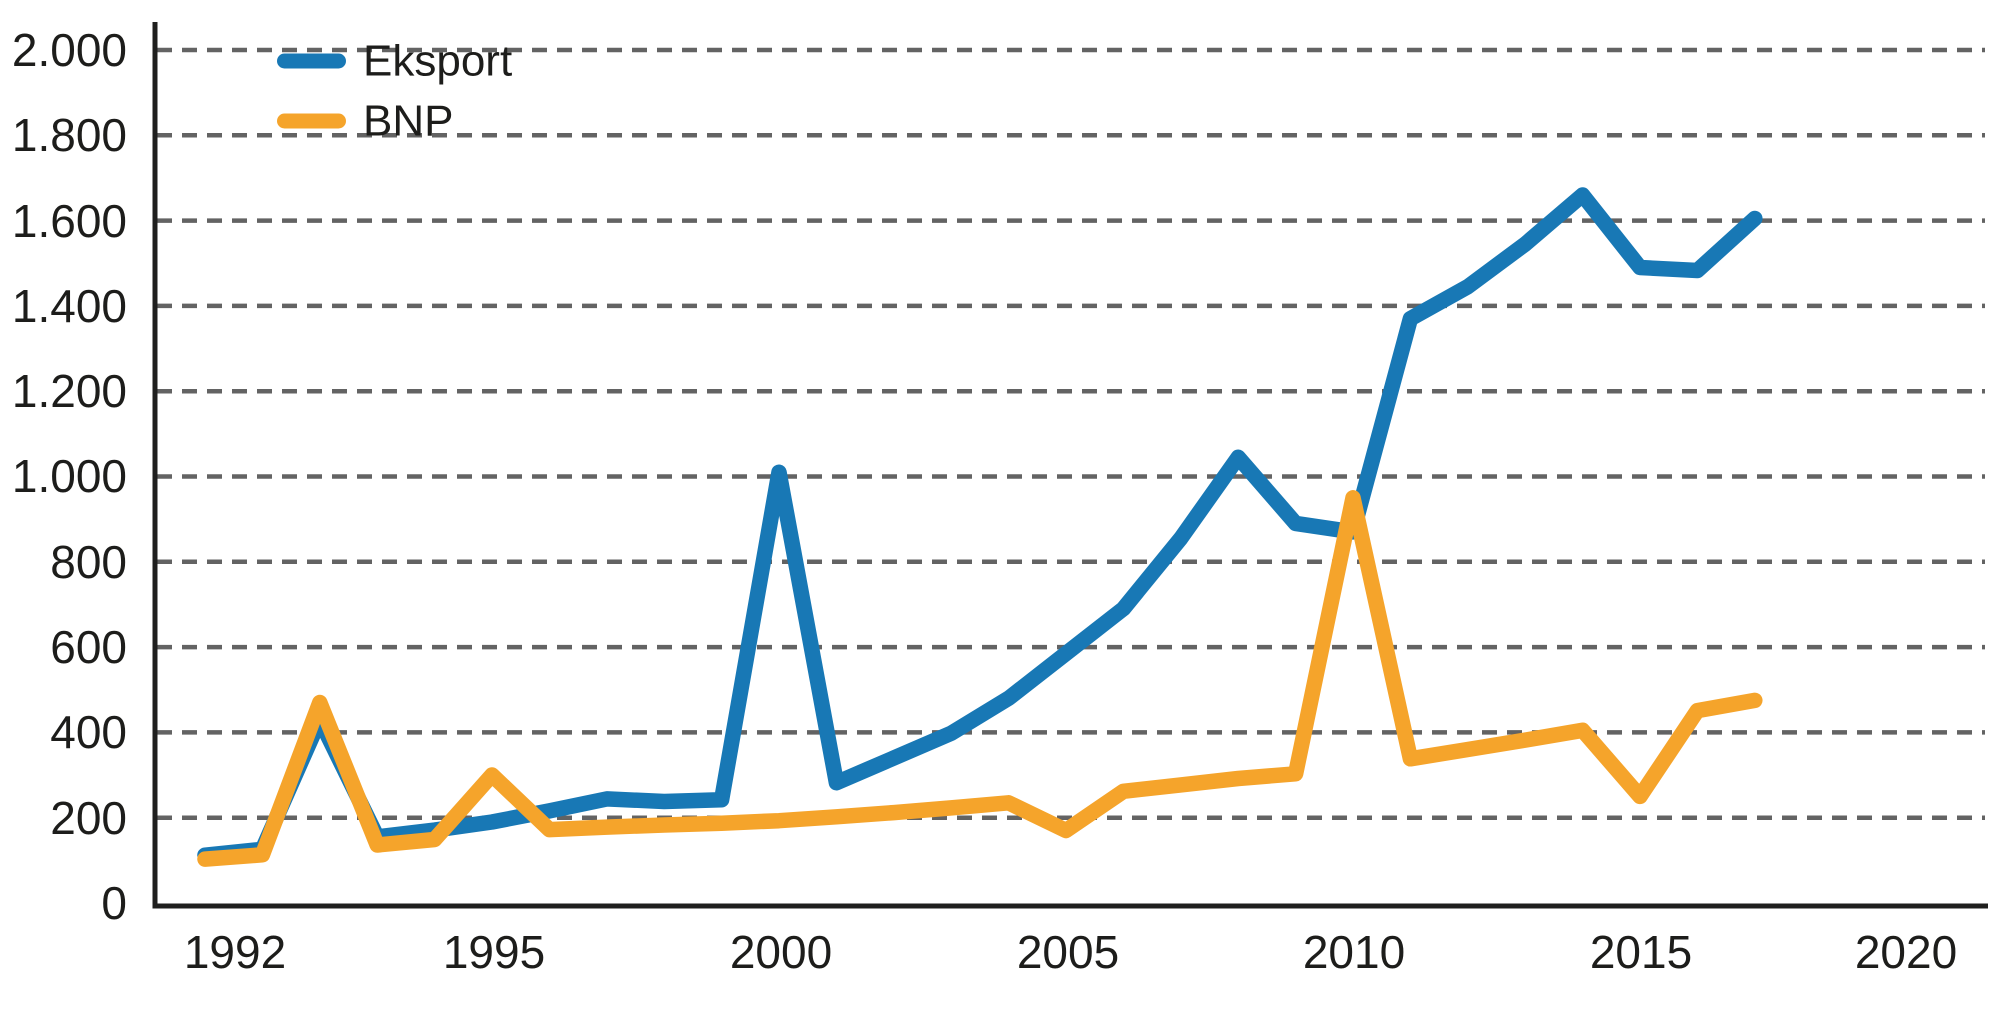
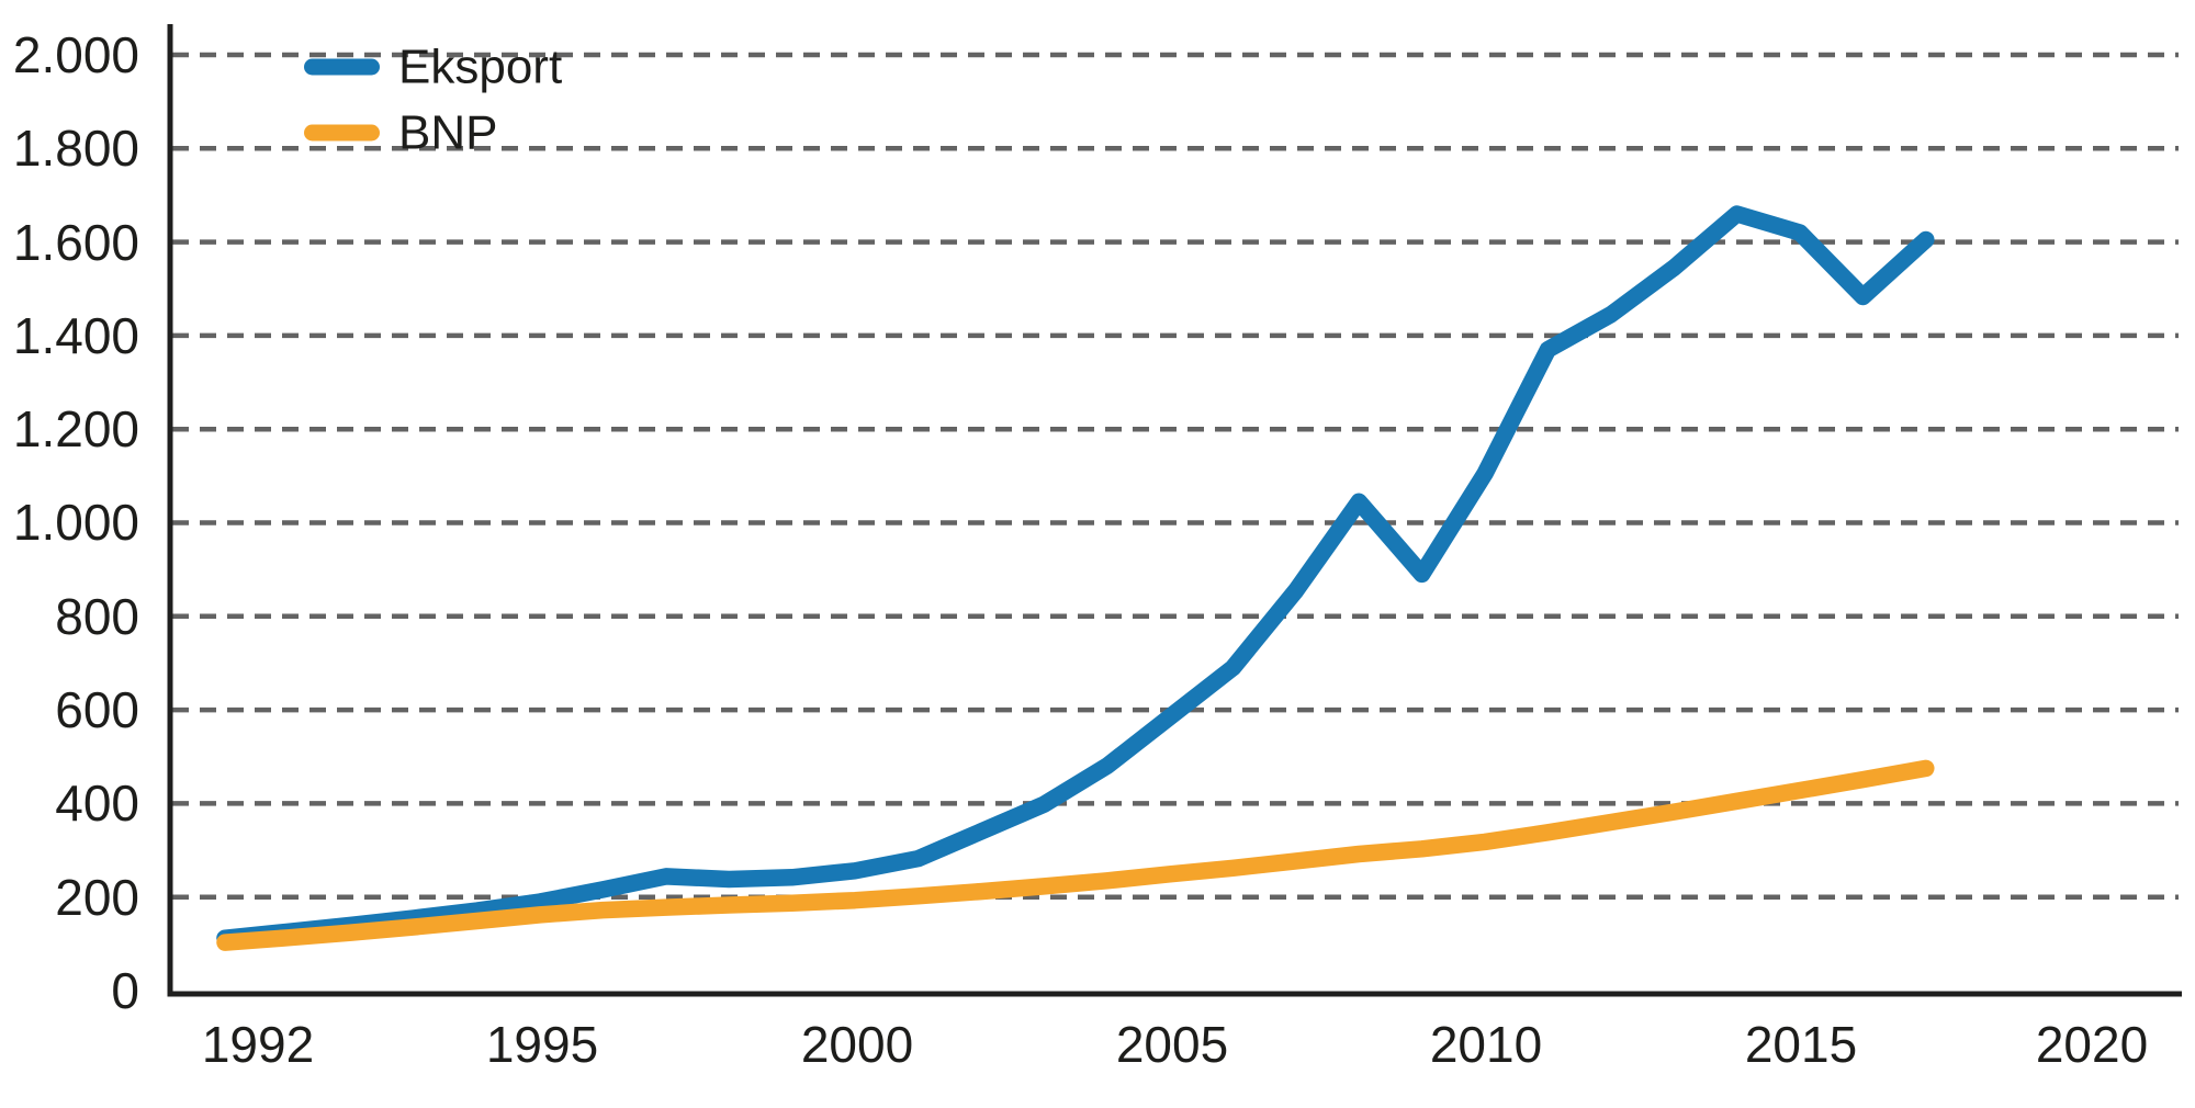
Eksport/1992: 430 -> 140
BNP/1992: 470 -> 120
BNP/1995: 300 -> 160
Eksport/2000: 1010 -> 260
BNP/2005: 170 -> 250
Eksport/2010: 870 -> 1100
BNP/2010: 950 -> 320
Eksport/2015: 1490 -> 1620
BNP/2015: 250 -> 430
